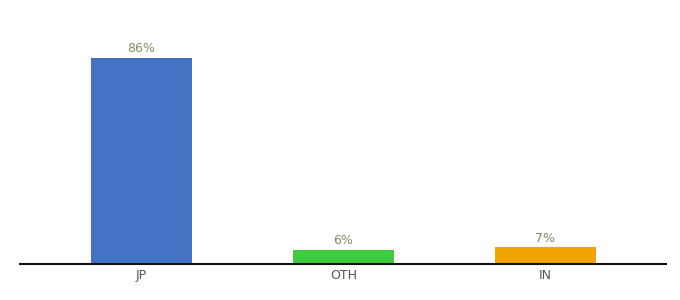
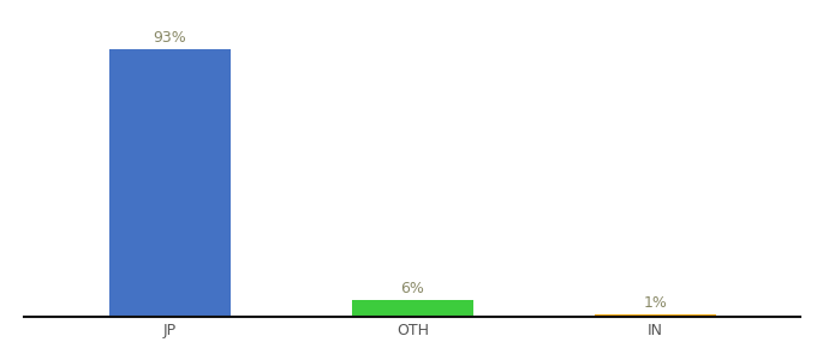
JP: 86% -> 93%
IN: 7% -> 1%
